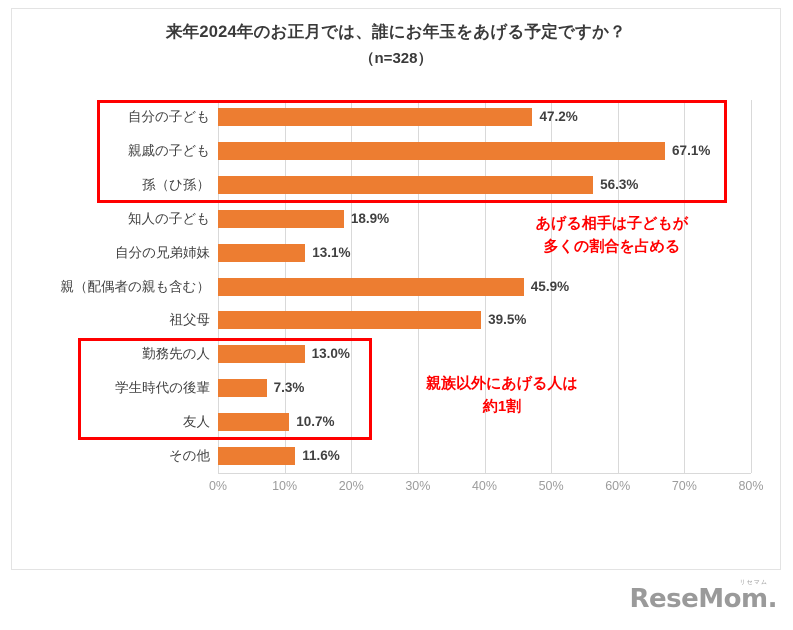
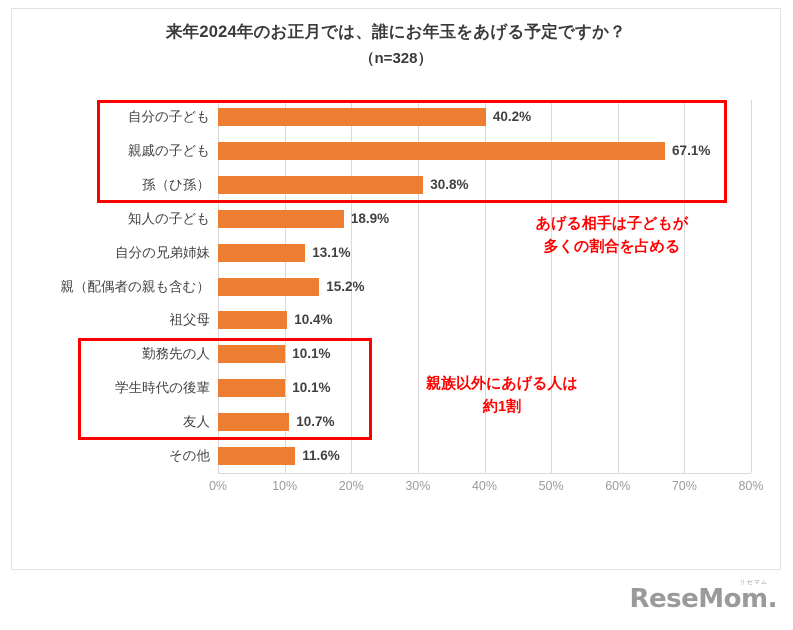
自分の子ども: 47.2% -> 40.2%
孫（ひ孫）: 56.3% -> 30.8%
親（配偶者の親も含む）: 45.9% -> 15.2%
祖父母: 39.5% -> 10.4%
勤務先の人: 13.0% -> 10.1%
学生時代の後輩: 7.3% -> 10.1%
